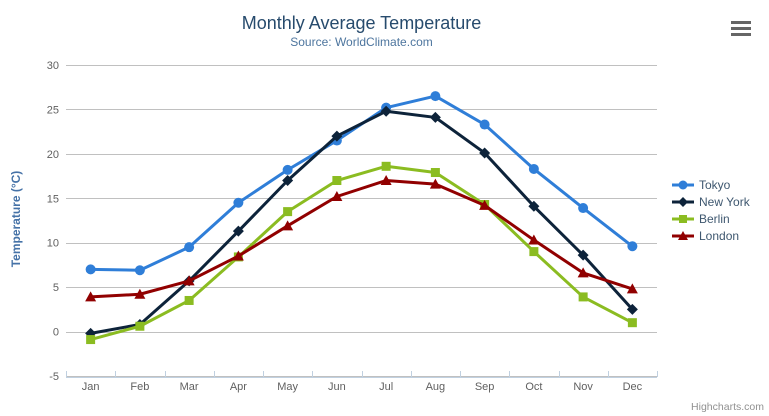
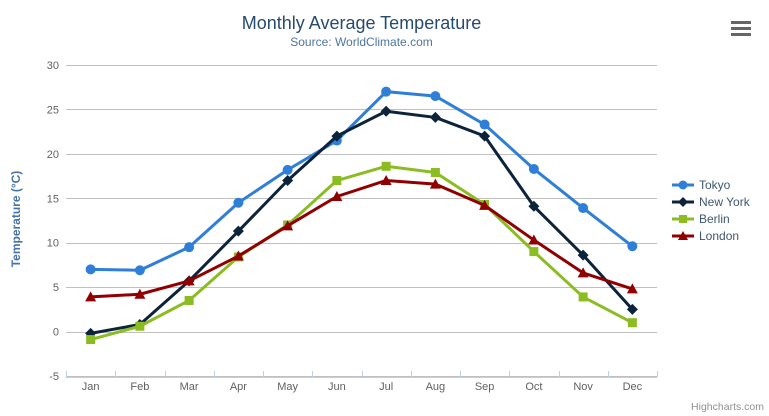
Berlin/May: 14 -> 12
Tokyo/Jul: 25 -> 27
New York/Sep: 20 -> 22
